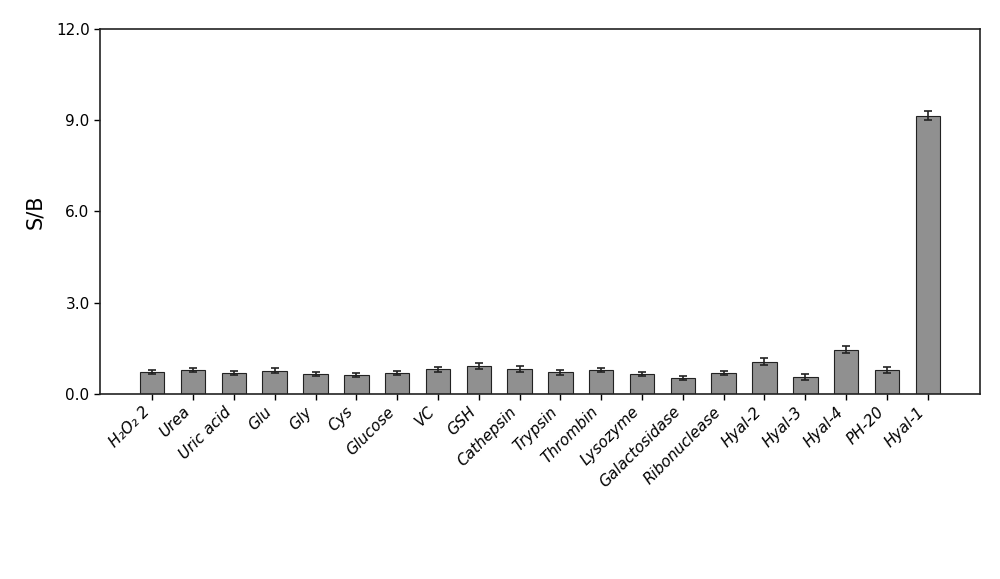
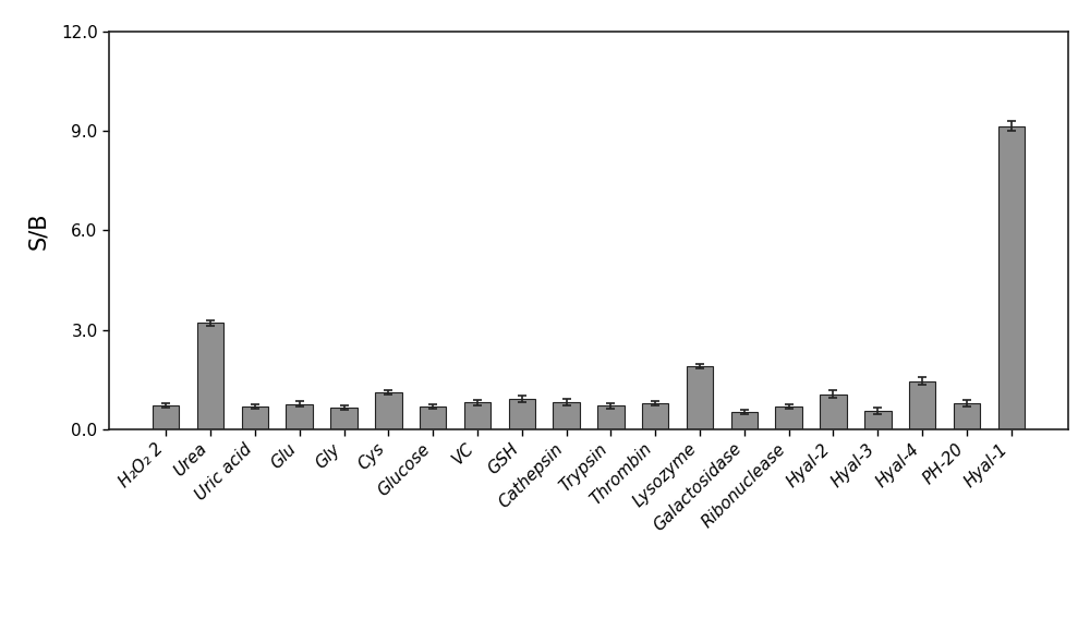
Urea: 0.78 -> 3.20
Cys: 0.62 -> 1.10
Lysozyme: 0.65 -> 1.90
